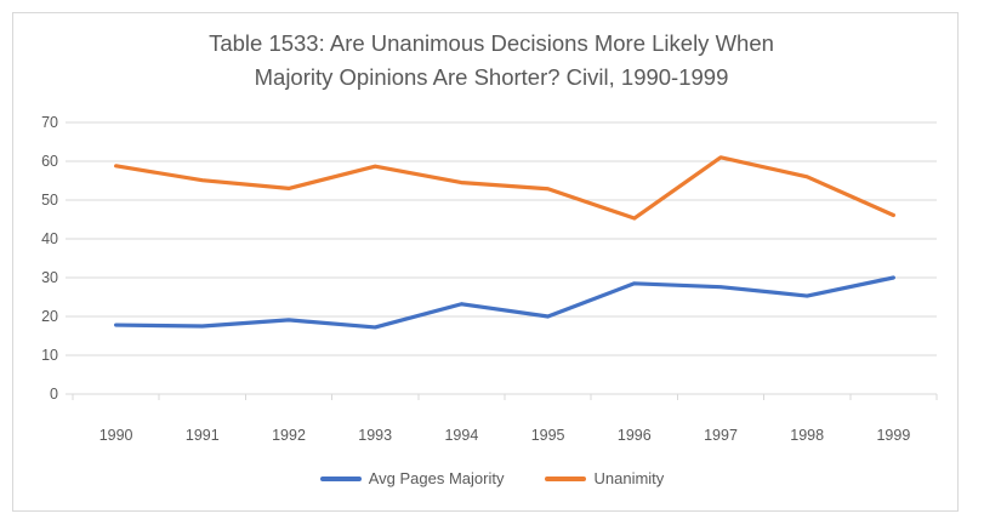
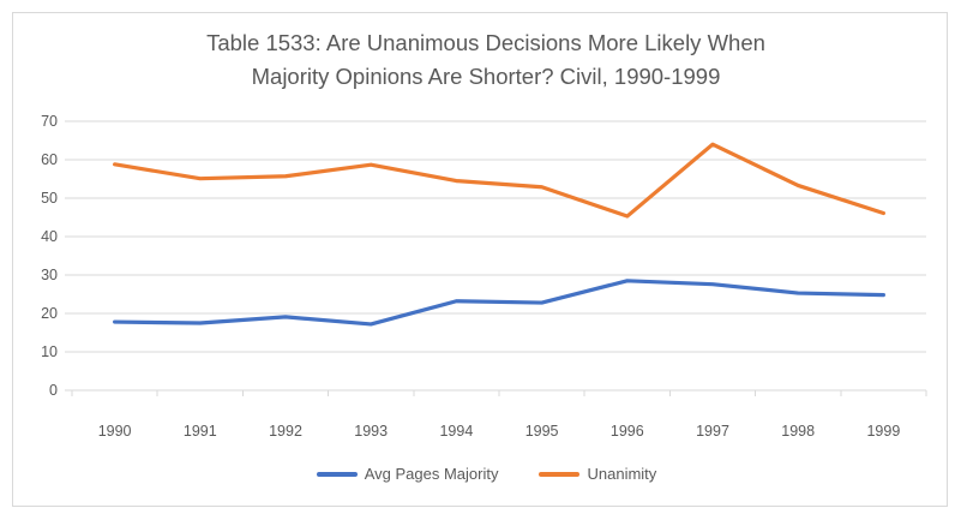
Unanimity/1992: 53 -> 56
Avg Pages Majority/1995: 20 -> 23
Unanimity/1997: 61 -> 64
Unanimity/1998: 56 -> 53
Avg Pages Majority/1999: 30 -> 25
